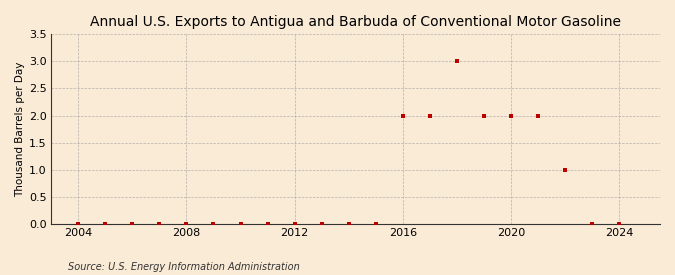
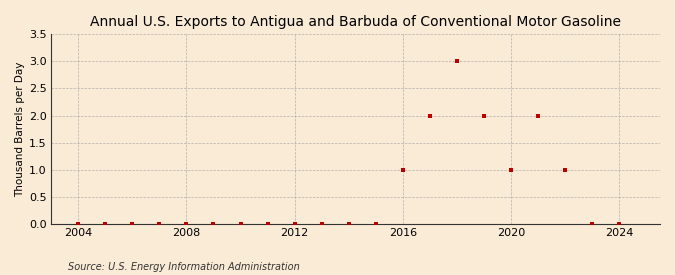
2016: 2 -> 1
2020: 2 -> 1
